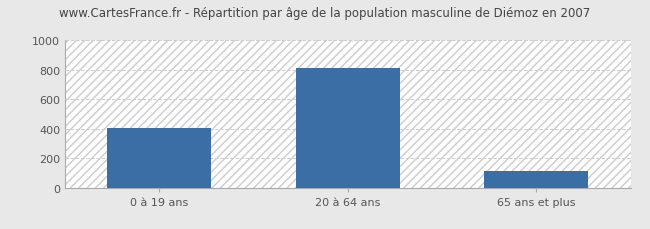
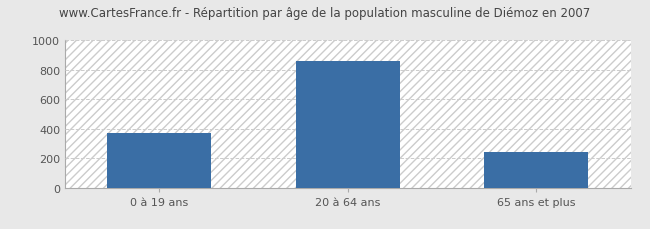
0 à 19 ans: 400 -> 370
20 à 64 ans: 820 -> 860
65 ans et plus: 120 -> 240
